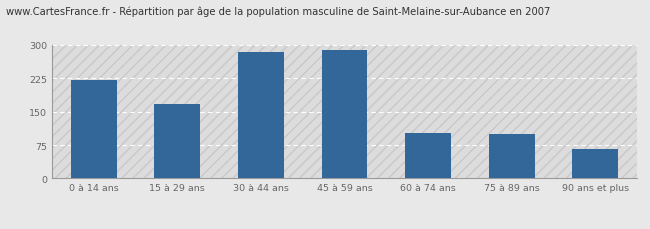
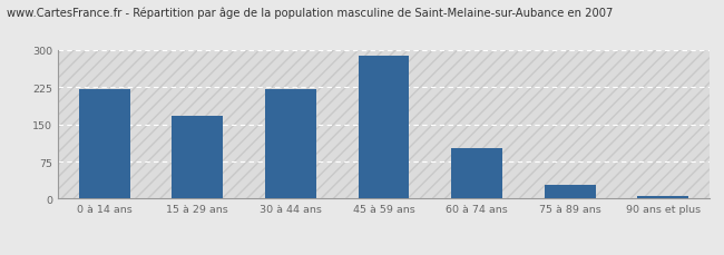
30 à 44 ans: 285 -> 222
75 à 89 ans: 100 -> 28
90 ans et plus: 65 -> 5
